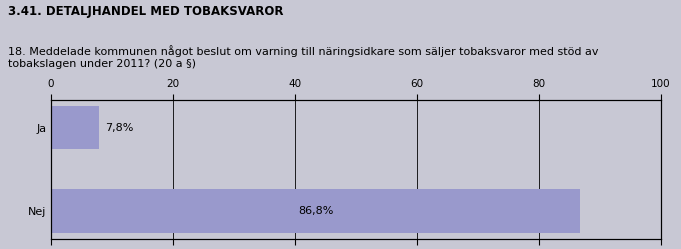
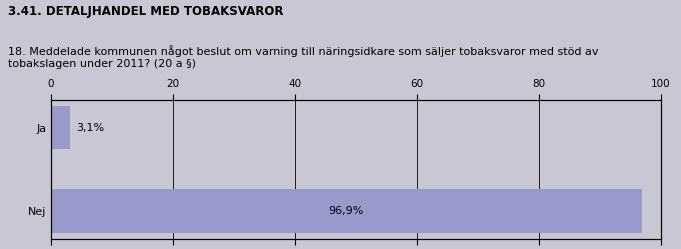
Ja: 7,8% -> 3,1%
Nej: 86,8% -> 96,9%
